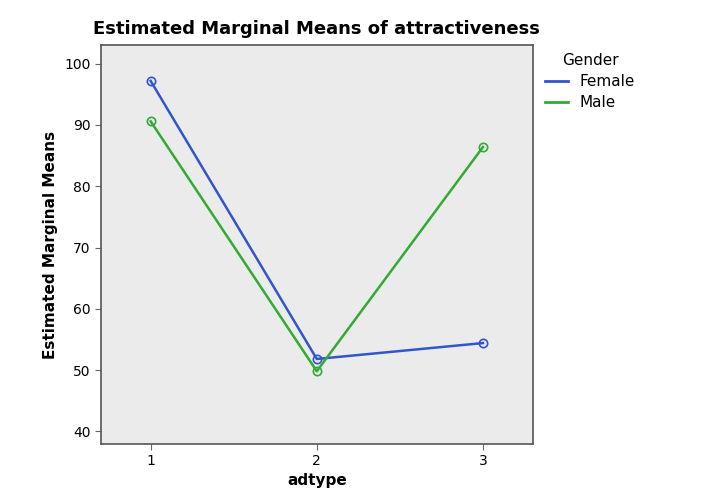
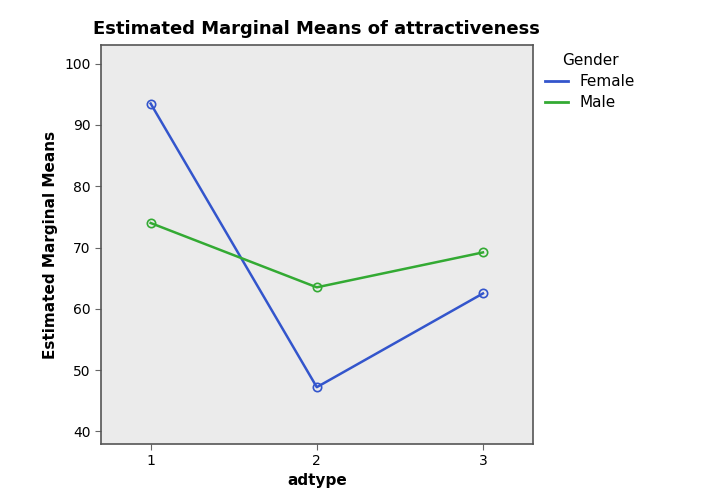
Female/1: 97.2 -> 93.5
Male/1: 90.6 -> 74.0
Female/2: 51.8 -> 47.2
Male/2: 49.8 -> 63.5
Female/3: 54.4 -> 62.5
Male/3: 86.4 -> 69.2
